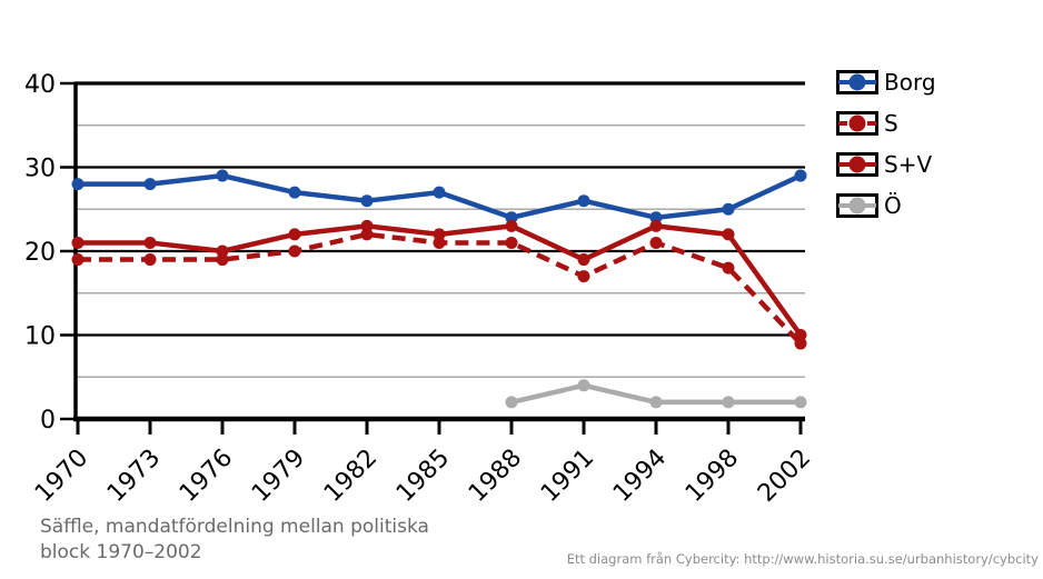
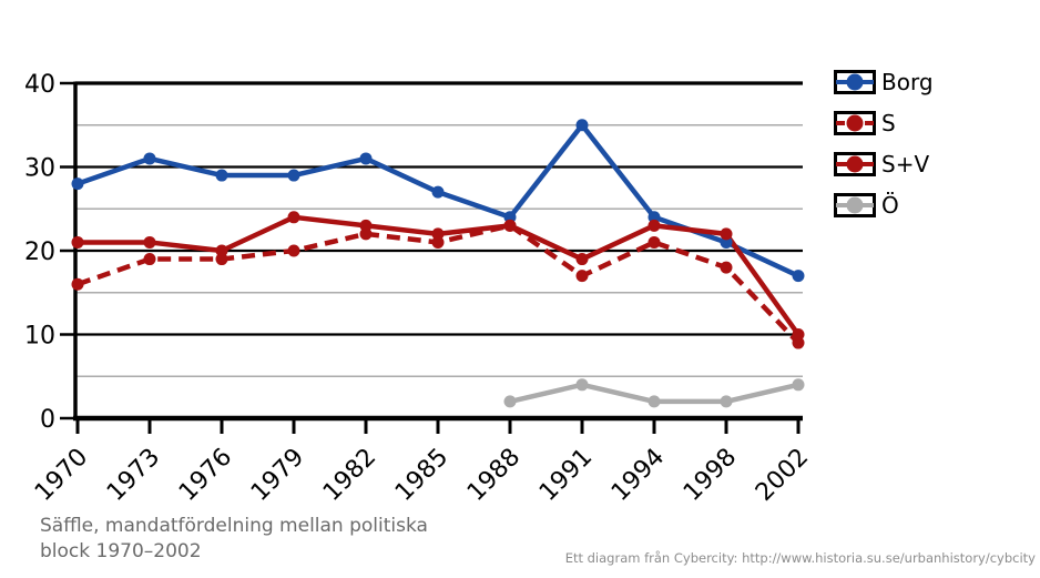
S/1970: 19 -> 16
Borg/1973: 28 -> 31
Borg/1979: 27 -> 29
S+V/1979: 22 -> 24
Borg/1982: 26 -> 31
S/1988: 21 -> 23
Borg/1991: 26 -> 35
Borg/1998: 25 -> 21
Borg/2002: 29 -> 17
Ö/2002: 2 -> 4
